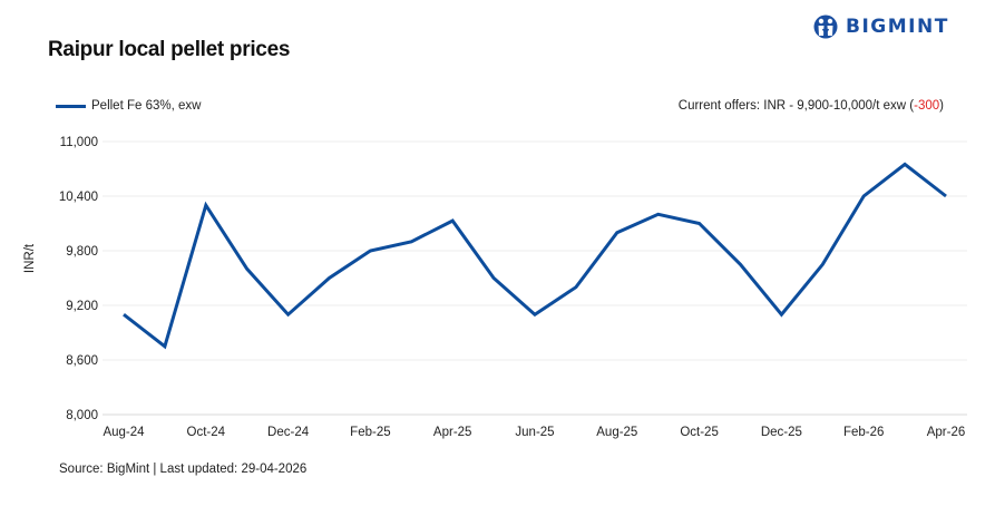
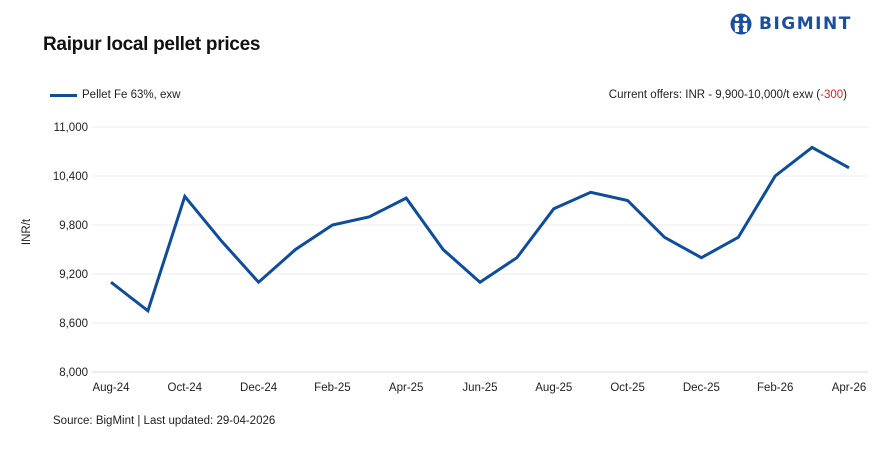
Oct-24: 10300 -> 10200
Dec-25: 9100 -> 9400
Apr-26: 10400 -> 10500
